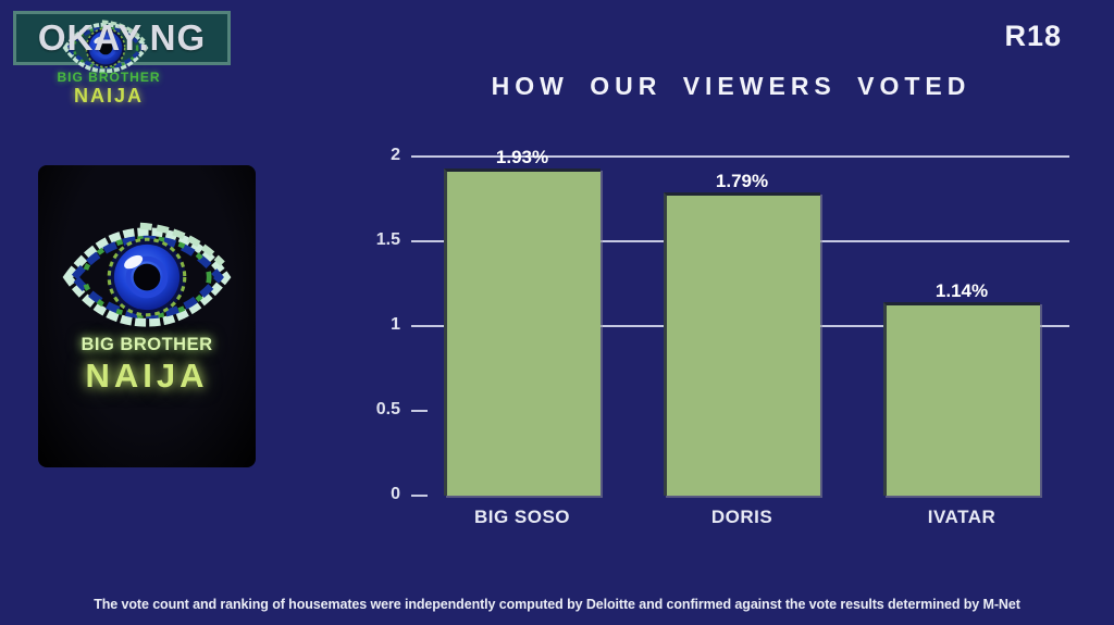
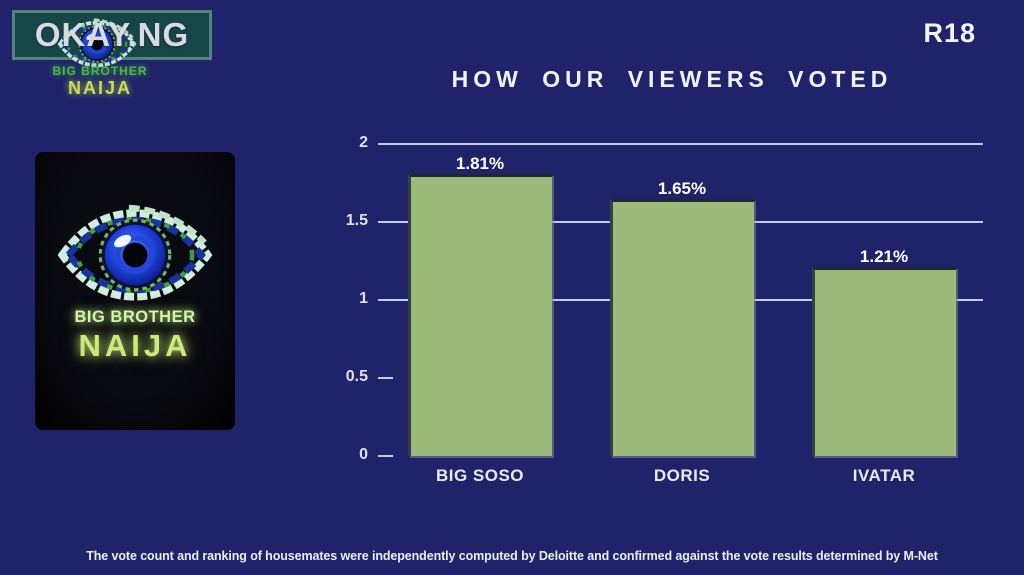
BIG SOSO: 1.93% -> 1.81%
DORIS: 1.79% -> 1.65%
IVATAR: 1.14% -> 1.21%
